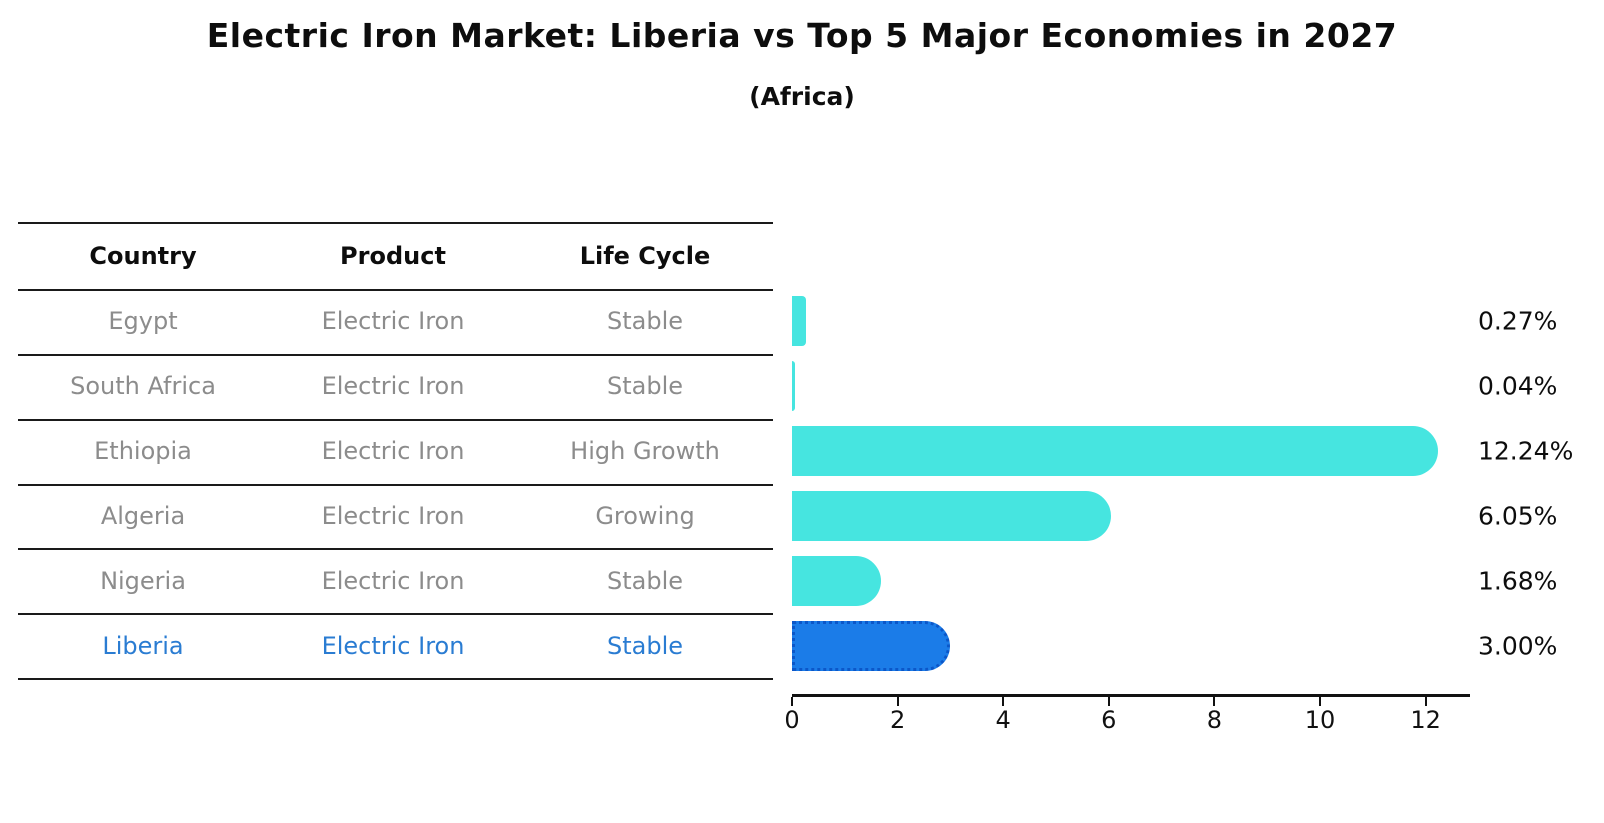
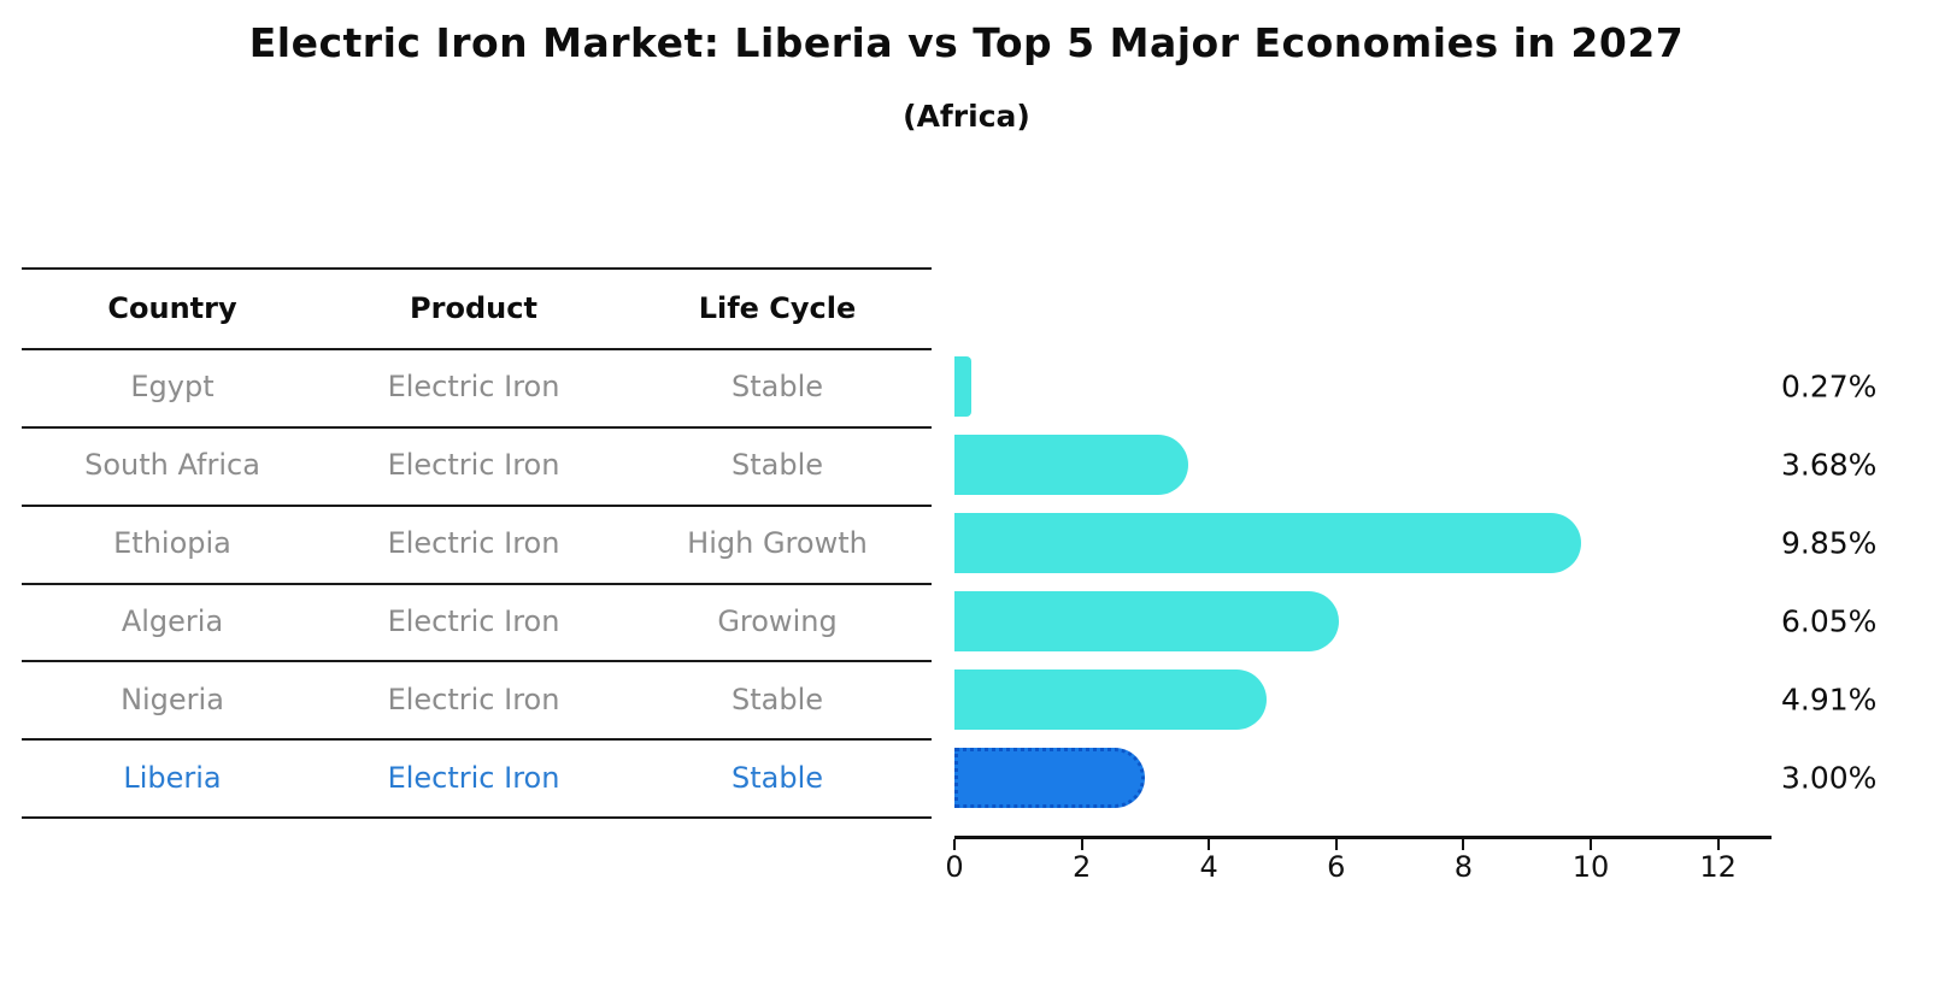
South Africa: 0.04% -> 3.68%
Ethiopia: 12.24% -> 9.85%
Nigeria: 1.68% -> 4.91%
